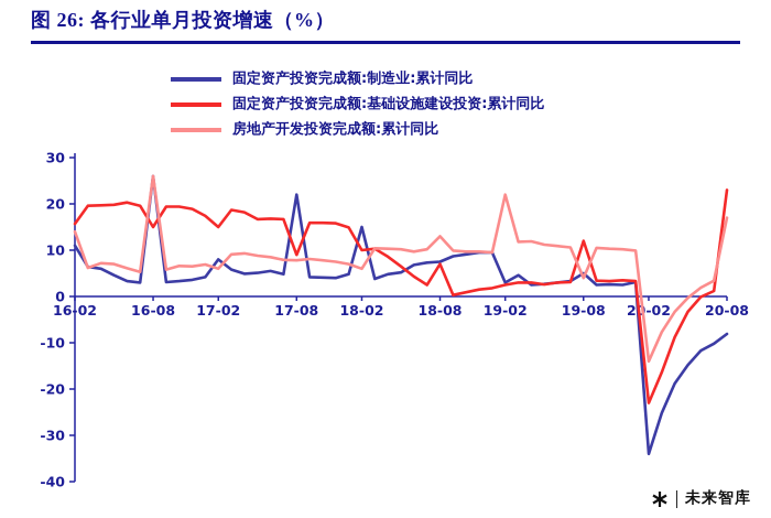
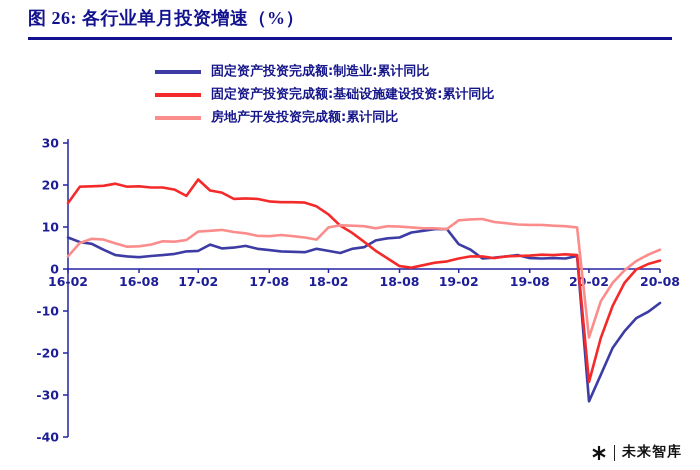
固定资产投资完成额:制造业:累计同比/16-02: 11 -> 8
房地产开发投资完成额:累计同比/16-02: 14 -> 3
固定资产投资完成额:制造业:累计同比/16-08: 26 -> 3
固定资产投资完成额:基础设施建设投资:累计同比/16-08: 15 -> 20
房地产开发投资完成额:累计同比/16-08: 26 -> 5
固定资产投资完成额:制造业:累计同比/17-02: 8 -> 4
固定资产投资完成额:基础设施建设投资:累计同比/17-02: 15 -> 21
房地产开发投资完成额:累计同比/17-02: 6 -> 9
固定资产投资完成额:制造业:累计同比/17-08: 22 -> 4
固定资产投资完成额:基础设施建设投资:累计同比/17-08: 9 -> 16
固定资产投资完成额:制造业:累计同比/18-02: 15 -> 4
固定资产投资完成额:基础设施建设投资:累计同比/18-02: 10 -> 13
房地产开发投资完成额:累计同比/18-02: 6 -> 10
固定资产投资完成额:基础设施建设投资:累计同比/18-08: 7 -> 1
房地产开发投资完成额:累计同比/18-08: 13 -> 10
固定资产投资完成额:制造业:累计同比/19-02: 3 -> 6
房地产开发投资完成额:累计同比/19-02: 22 -> 12
固定资产投资完成额:制造业:累计同比/19-08: 5 -> 3
固定资产投资完成额:基础设施建设投资:累计同比/19-08: 12 -> 3
房地产开发投资完成额:累计同比/19-08: 4 -> 10
固定资产投资完成额:制造业:累计同比/20-02: -34 -> -32
固定资产投资完成额:基础设施建设投资:累计同比/20-02: -23 -> -27
房地产开发投资完成额:累计同比/20-02: -14 -> -16
固定资产投资完成额:基础设施建设投资:累计同比/20-08: 23 -> 2
房地产开发投资完成额:累计同比/20-08: 17 -> 5
